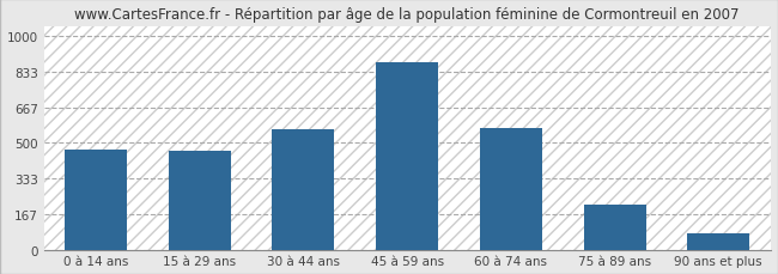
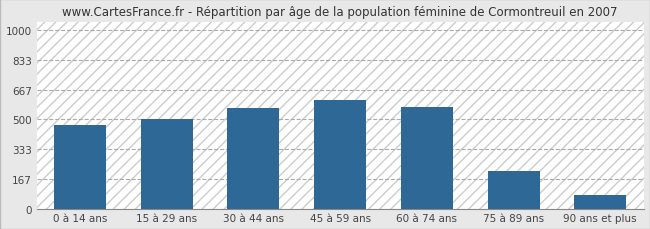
15 à 29 ans: 460 -> 500
45 à 59 ans: 880 -> 610
